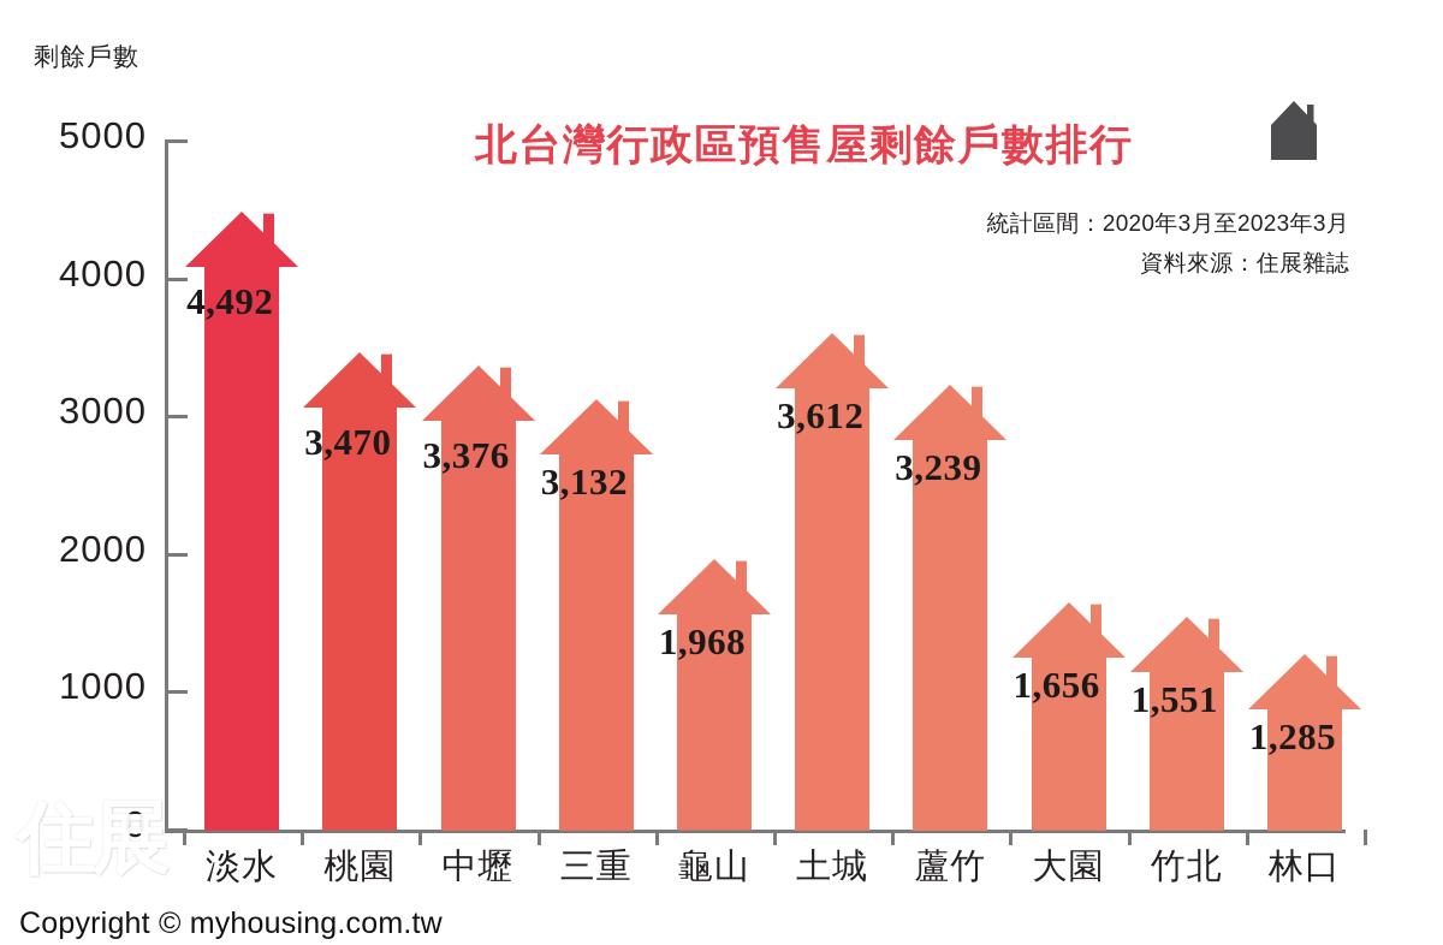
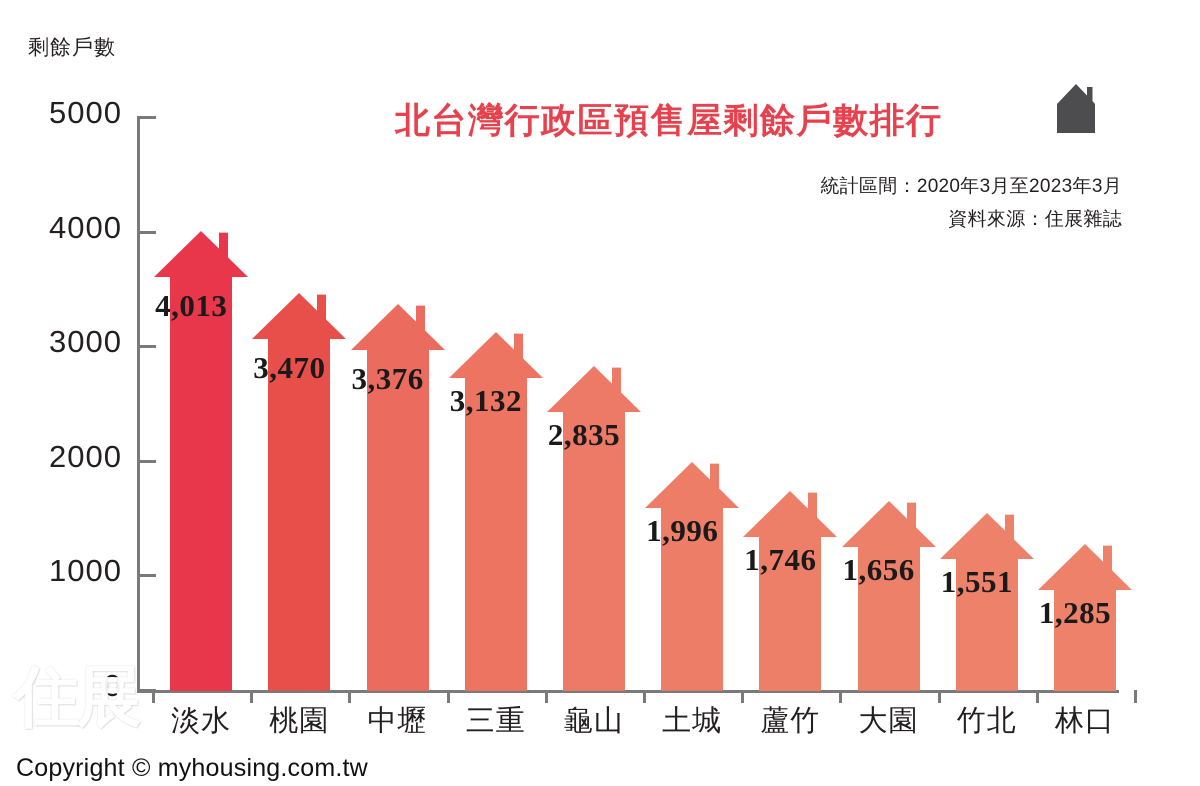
淡水: 4,492 -> 4,013
龜山: 1,968 -> 2,835
土城: 3,612 -> 1,996
蘆竹: 3,239 -> 1,746
